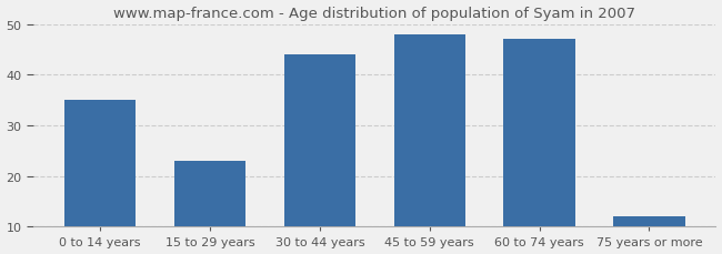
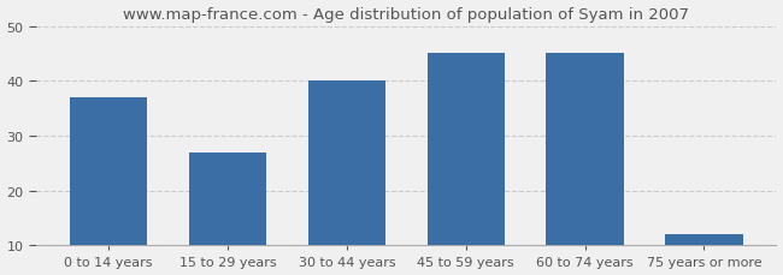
0 to 14 years: 35 -> 37
15 to 29 years: 23 -> 27
30 to 44 years: 44 -> 40
45 to 59 years: 48 -> 45
60 to 74 years: 47 -> 45
